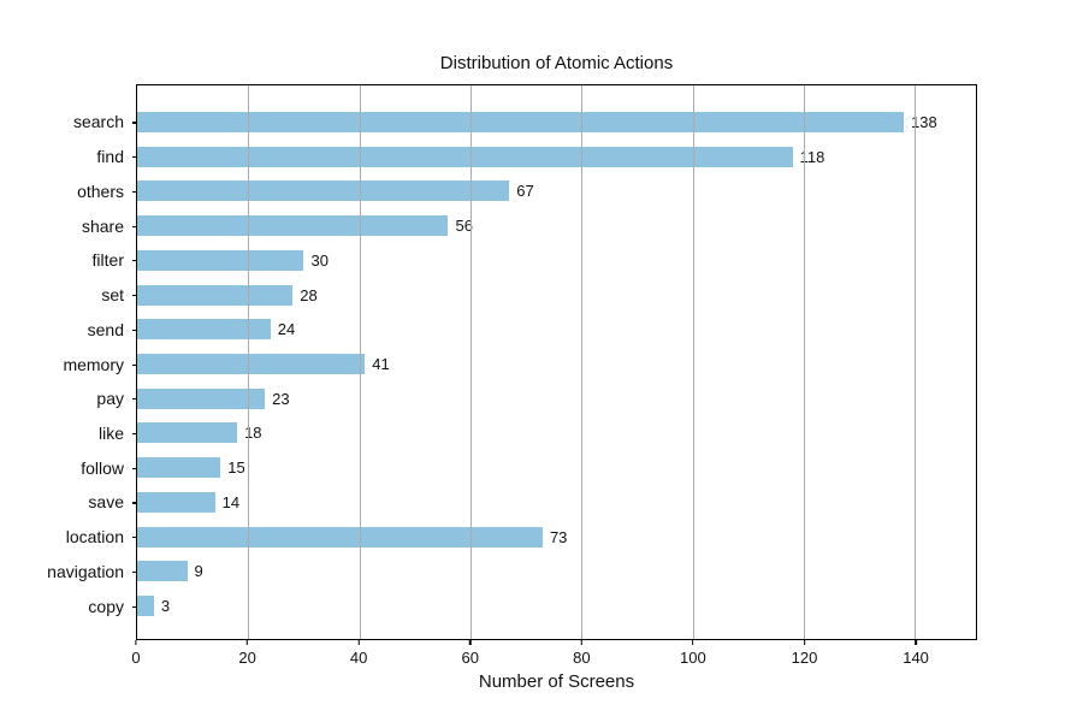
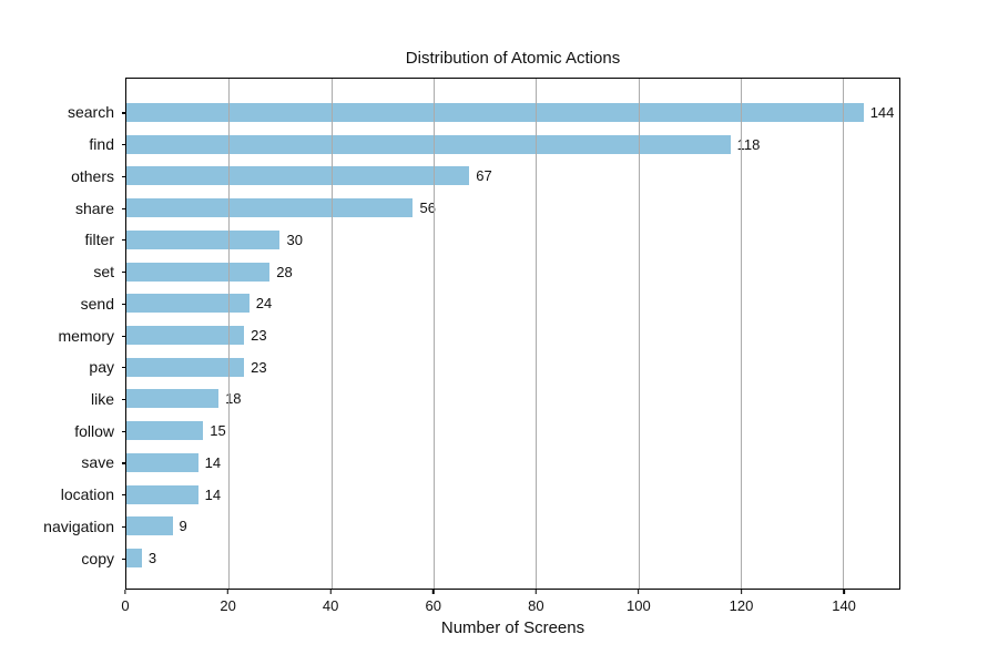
search: 138 -> 144
memory: 41 -> 23
location: 73 -> 14
